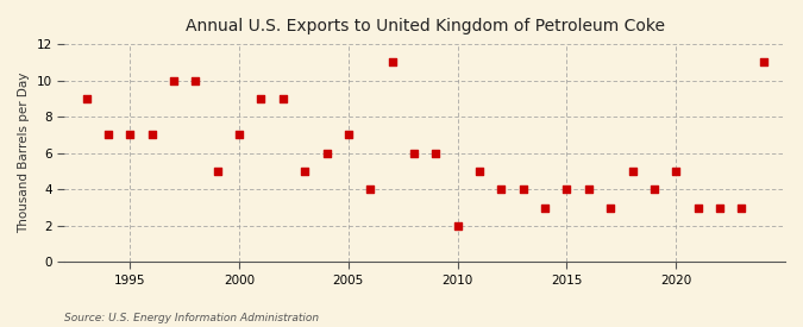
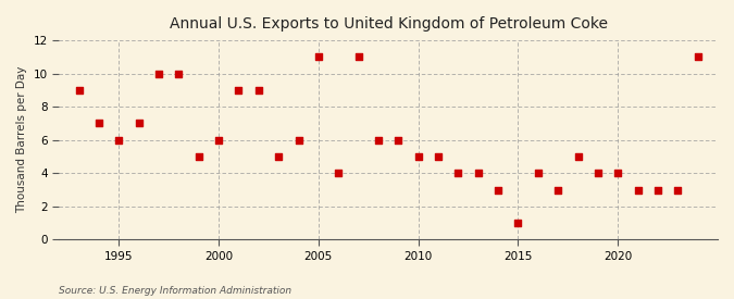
1995: 7 -> 6
2000: 7 -> 6
2005: 7 -> 11
2010: 2 -> 5
2015: 4 -> 1
2020: 5 -> 4
